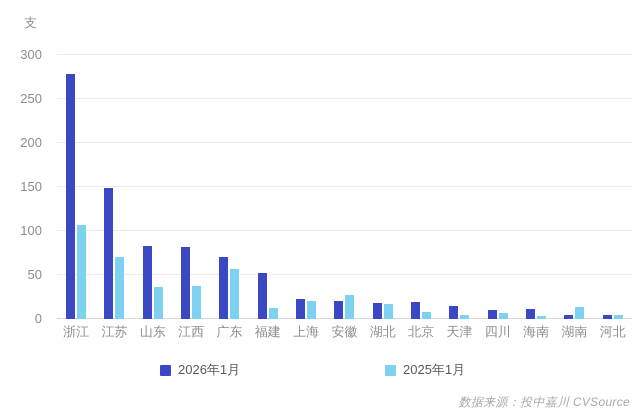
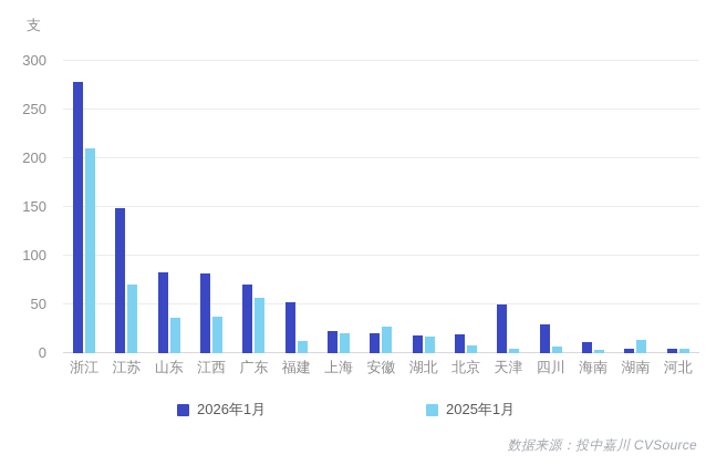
2025年1月/浙江: 110 -> 210
2026年1月/天津: 20 -> 50
2026年1月/四川: 10 -> 30
